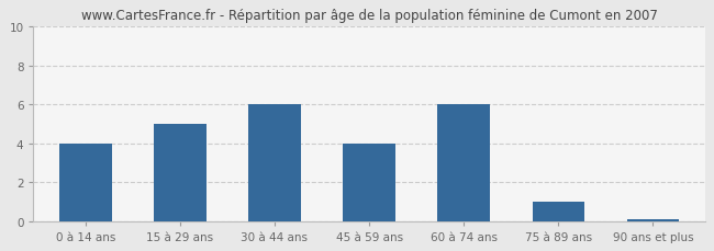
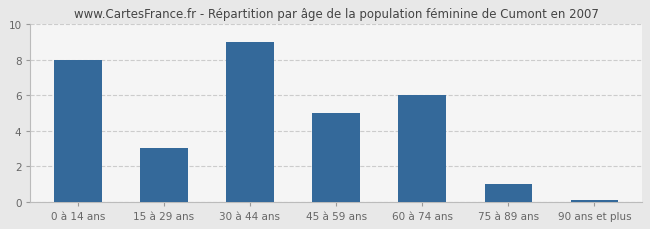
0 à 14 ans: 4.0 -> 8.0
15 à 29 ans: 5.0 -> 3.0
30 à 44 ans: 6.0 -> 9.0
45 à 59 ans: 4.0 -> 5.0
